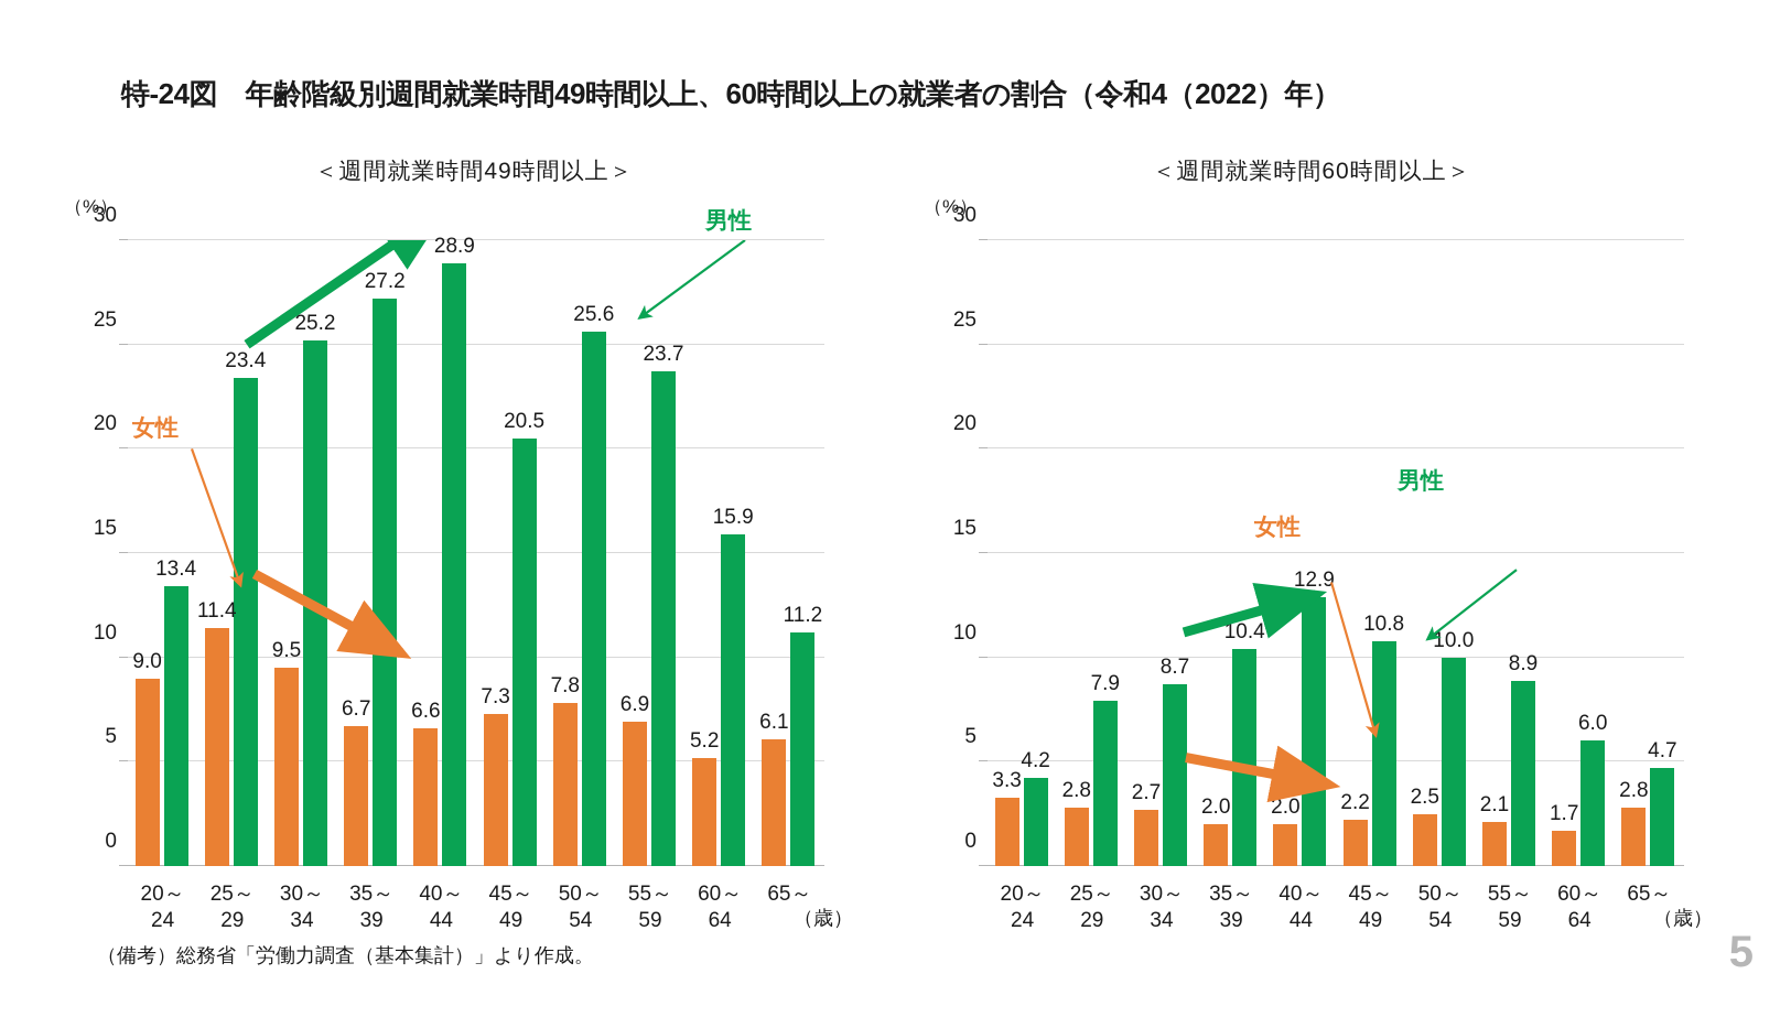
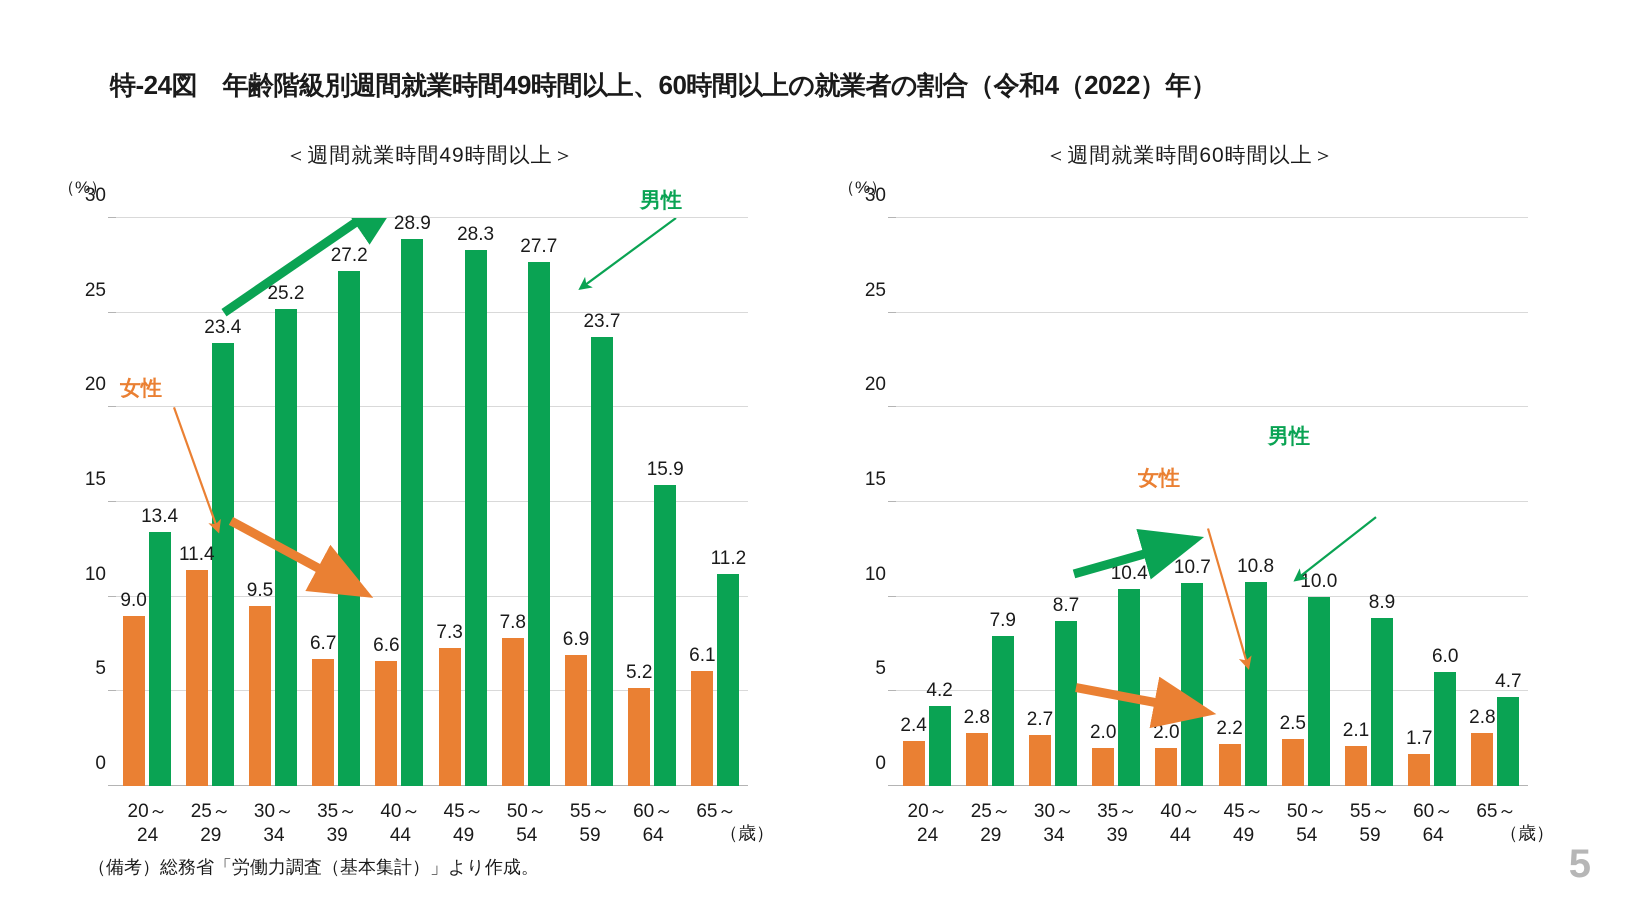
＜週間就業時間49時間以上＞/男性/45～ 49: 20.5 -> 28.3
＜週間就業時間49時間以上＞/男性/50～ 54: 25.6 -> 27.7
＜週間就業時間60時間以上＞/女性/20～ 24: 3.3 -> 2.4
＜週間就業時間60時間以上＞/男性/40～ 44: 12.9 -> 10.7
